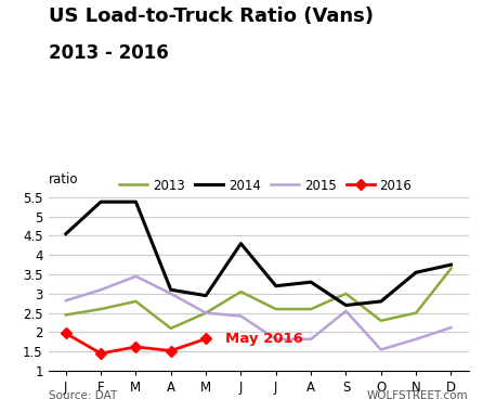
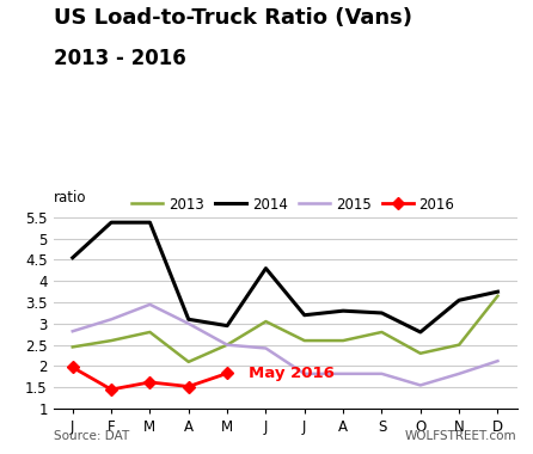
2013/S: 3.00 -> 2.80
2014/S: 2.70 -> 3.25
2015/S: 2.55 -> 1.82
